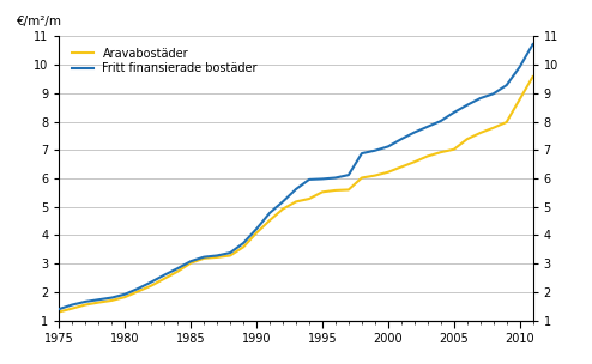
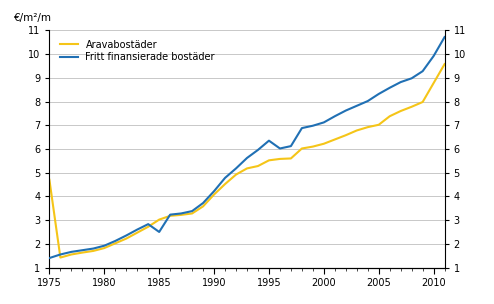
Aravabostäder/1975: 1.30 -> 4.70
Fritt finansierade bostäder/1985: 3.08 -> 2.50
Fritt finansierade bostäder/1995: 5.98 -> 6.35
